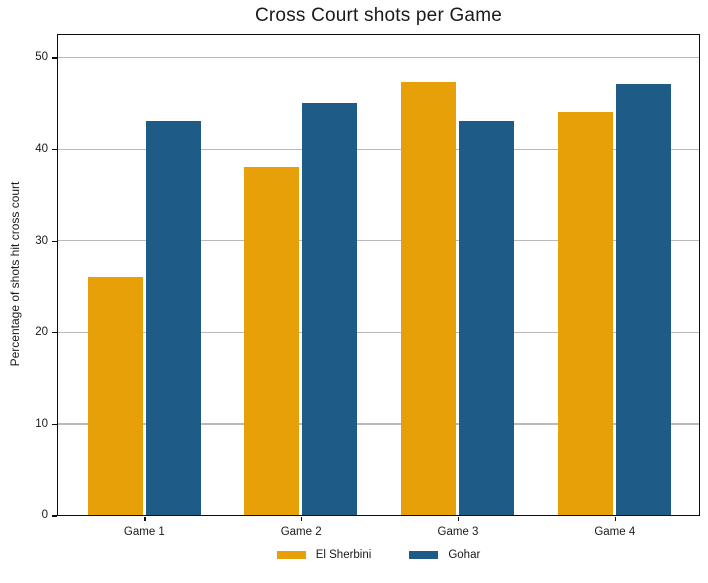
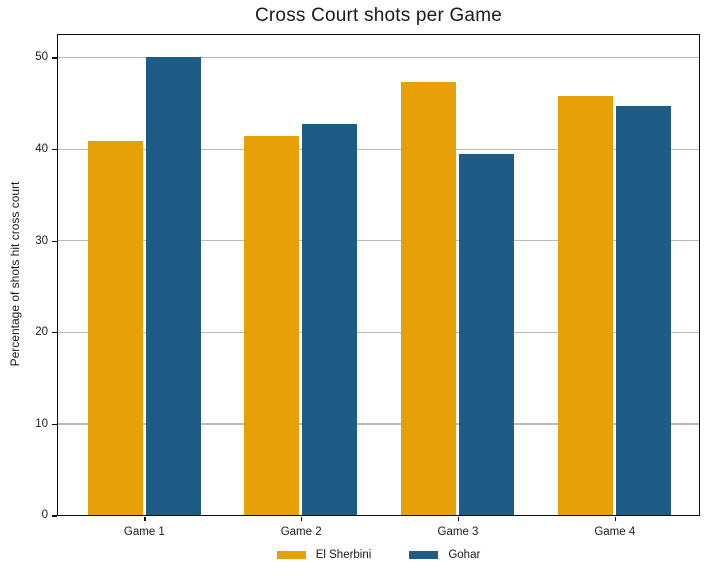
El Sherbini/Game 1: 26 -> 41
Gohar/Game 1: 43 -> 50
El Sherbini/Game 2: 38 -> 41
Gohar/Game 2: 45 -> 43
Gohar/Game 3: 43 -> 39
El Sherbini/Game 4: 44 -> 46
Gohar/Game 4: 47 -> 45
